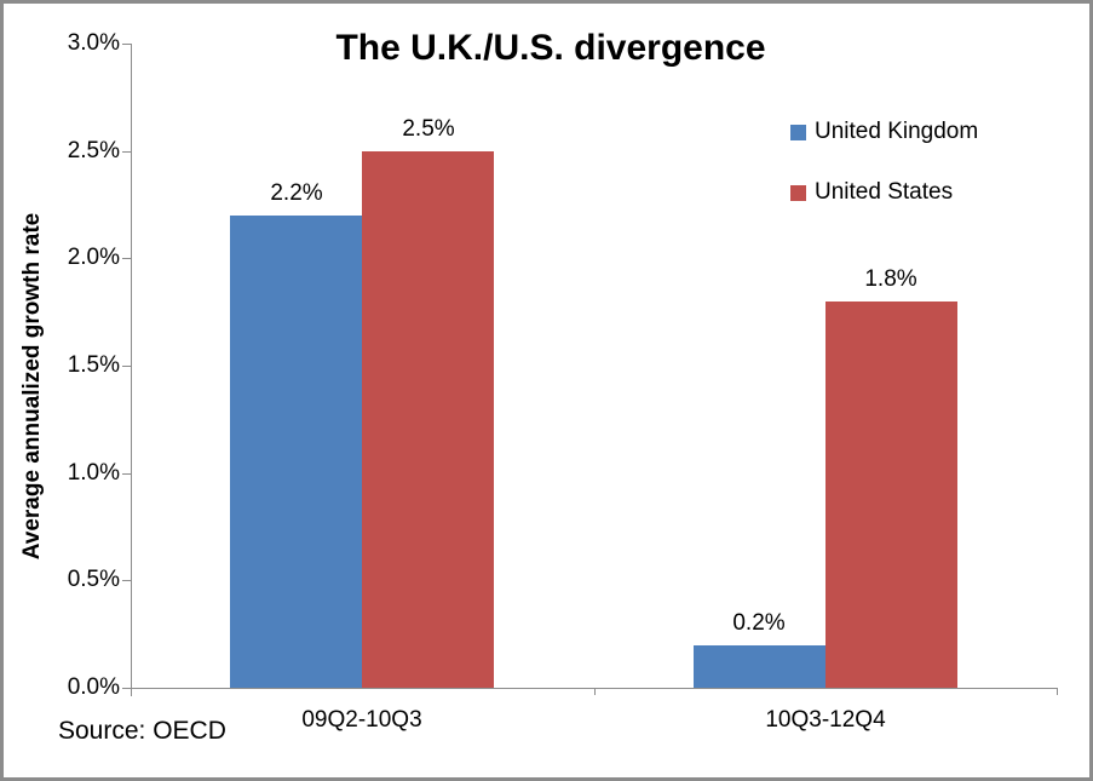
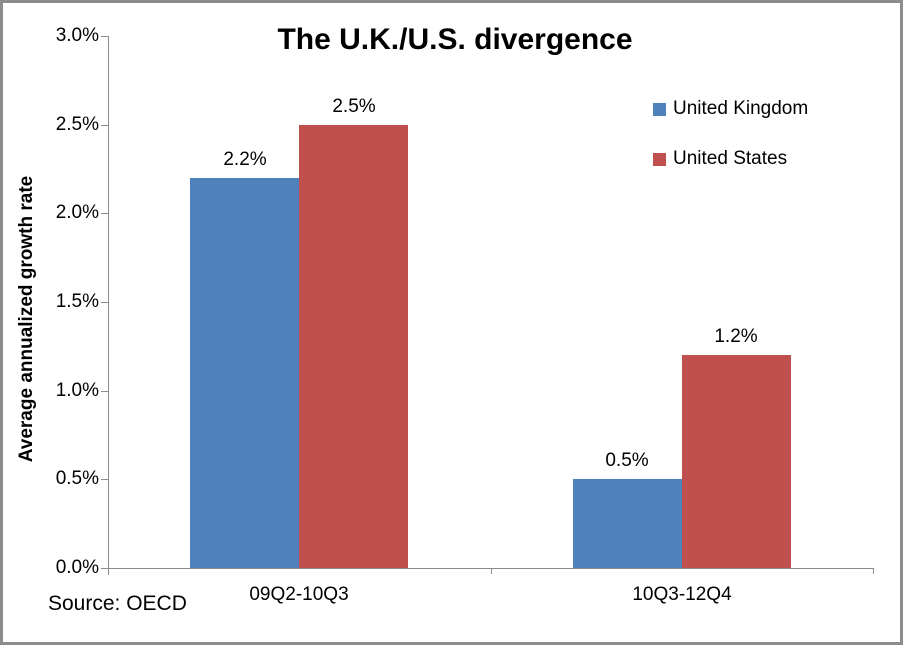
United Kingdom/10Q3-12Q4: 0.2% -> 0.5%
United States/10Q3-12Q4: 1.8% -> 1.2%
